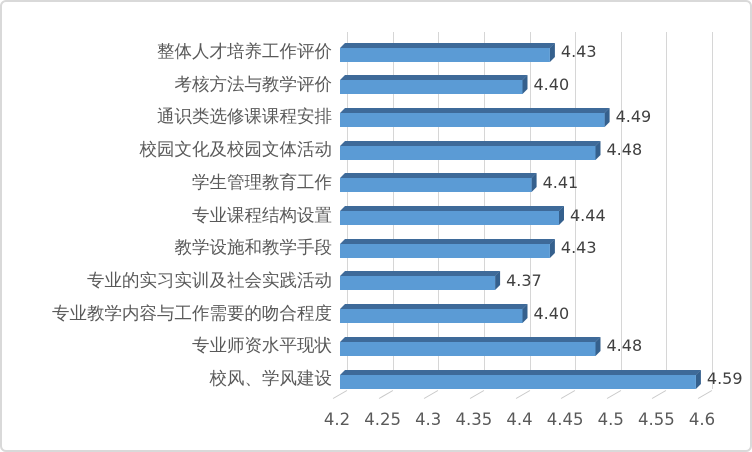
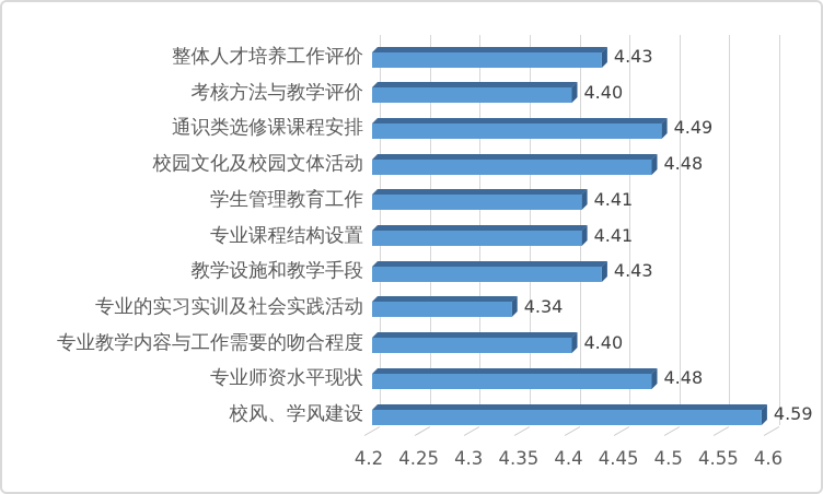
专业课程结构设置: 4.44 -> 4.41
专业的实习实训及社会实践活动: 4.37 -> 4.34
